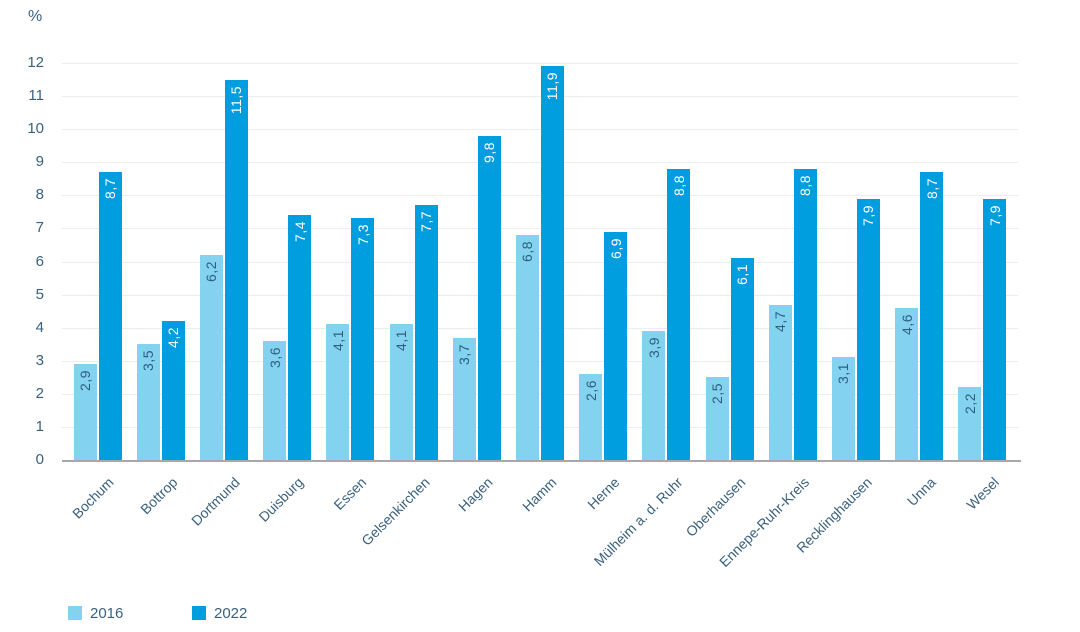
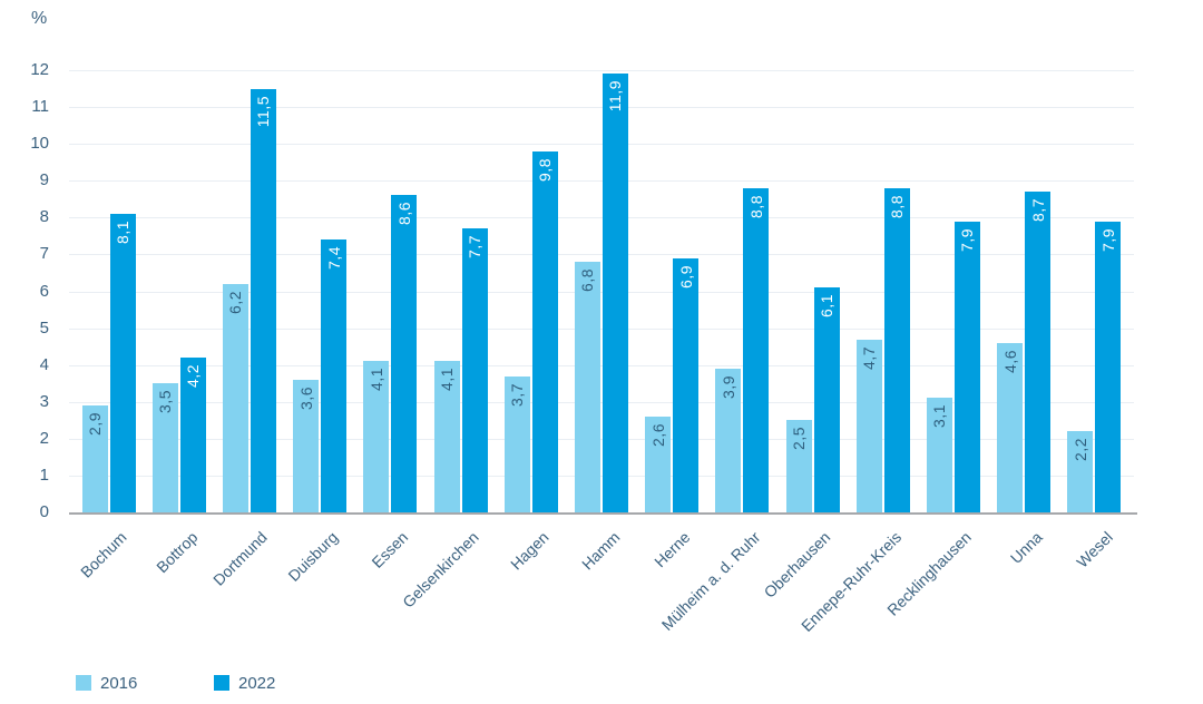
2022/Bochum: 8,7 -> 8,1
2022/Essen: 7,3 -> 8,6
